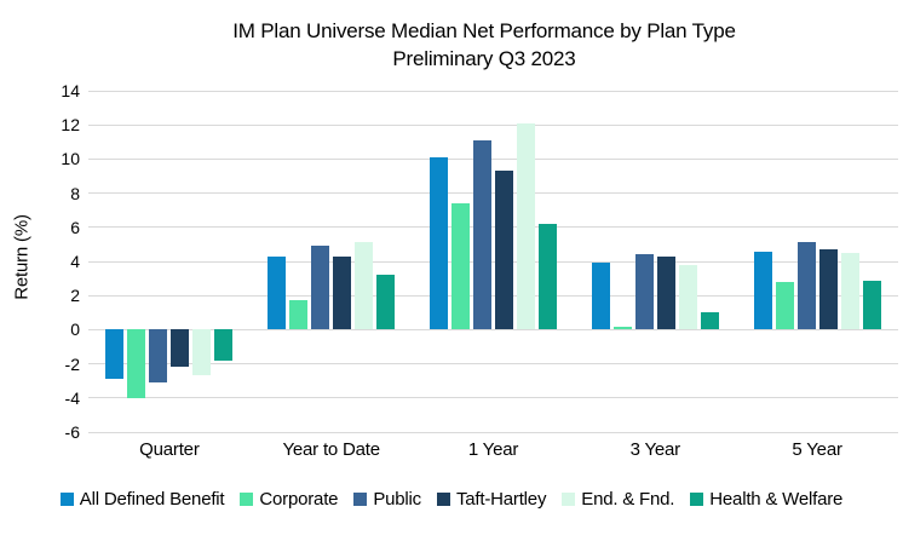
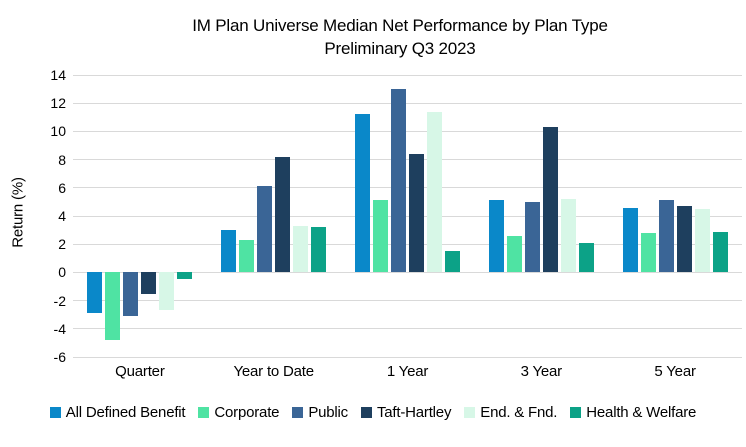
Corporate/Quarter: -4.0 -> -4.8
Taft-Hartley/Quarter: -2.2 -> -1.5
Health & Welfare/Quarter: -1.8 -> -0.5
All Defined Benefit/Year to Date: 4.3 -> 3.0
Corporate/Year to Date: 1.7 -> 2.3
Public/Year to Date: 4.9 -> 6.1
Taft-Hartley/Year to Date: 4.3 -> 8.2
End. & Fnd./Year to Date: 5.1 -> 3.3
All Defined Benefit/1 Year: 10.1 -> 11.2
Corporate/1 Year: 7.4 -> 5.1
Public/1 Year: 11.1 -> 13.0
Taft-Hartley/1 Year: 9.3 -> 8.4
End. & Fnd./1 Year: 12.1 -> 11.4
Health & Welfare/1 Year: 6.2 -> 1.5
All Defined Benefit/3 Year: 3.9 -> 5.1
Corporate/3 Year: 0.2 -> 2.6
Public/3 Year: 4.4 -> 5.0
Taft-Hartley/3 Year: 4.3 -> 10.3
End. & Fnd./3 Year: 3.8 -> 5.2
Health & Welfare/3 Year: 1.0 -> 2.1
